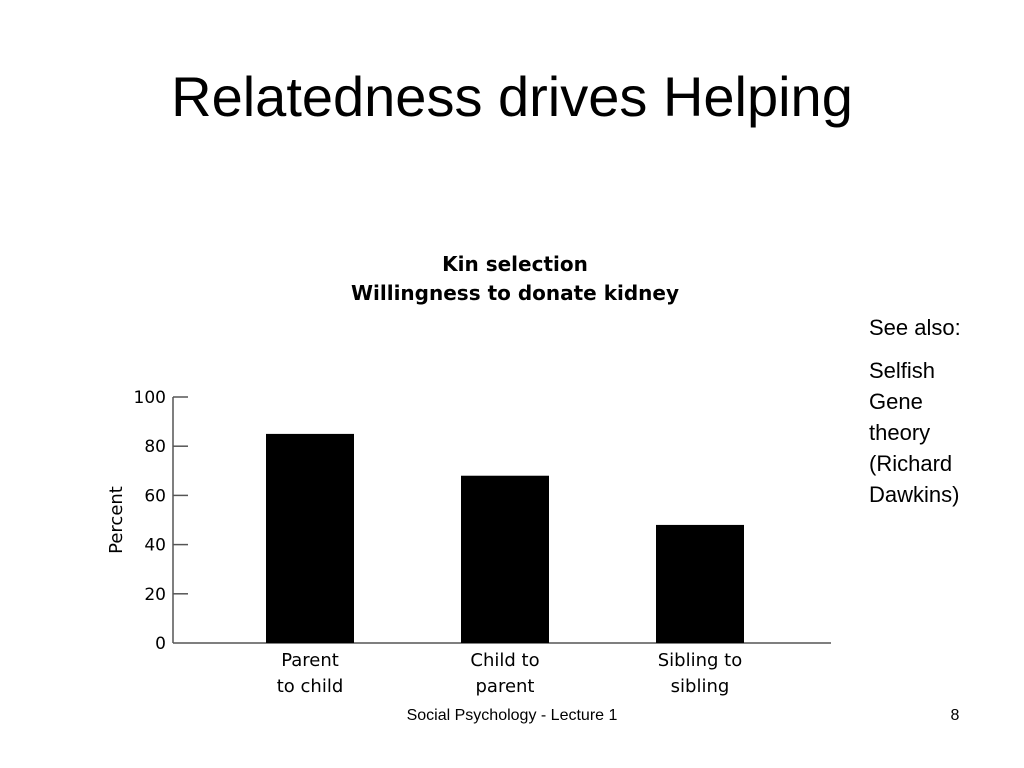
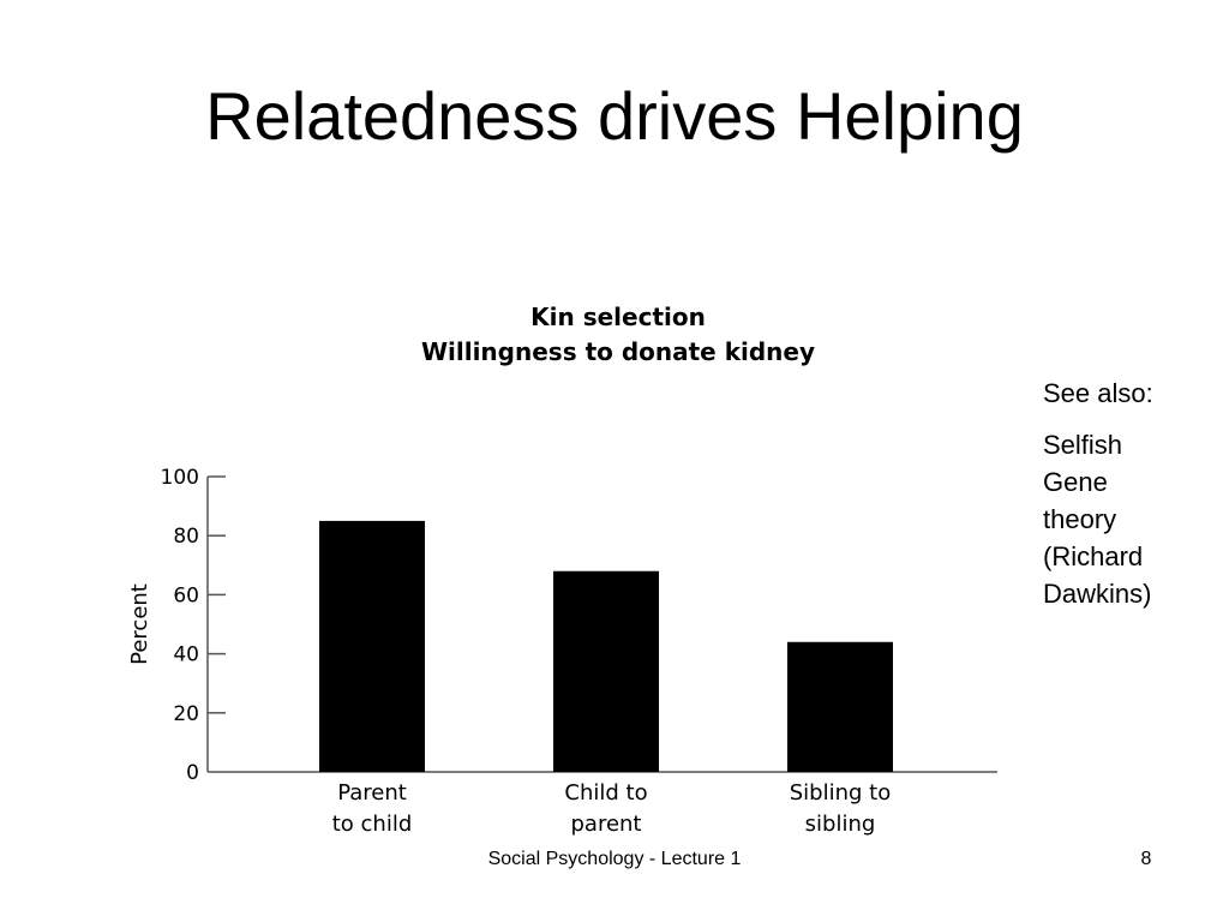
Sibling to sibling: 48 -> 44
